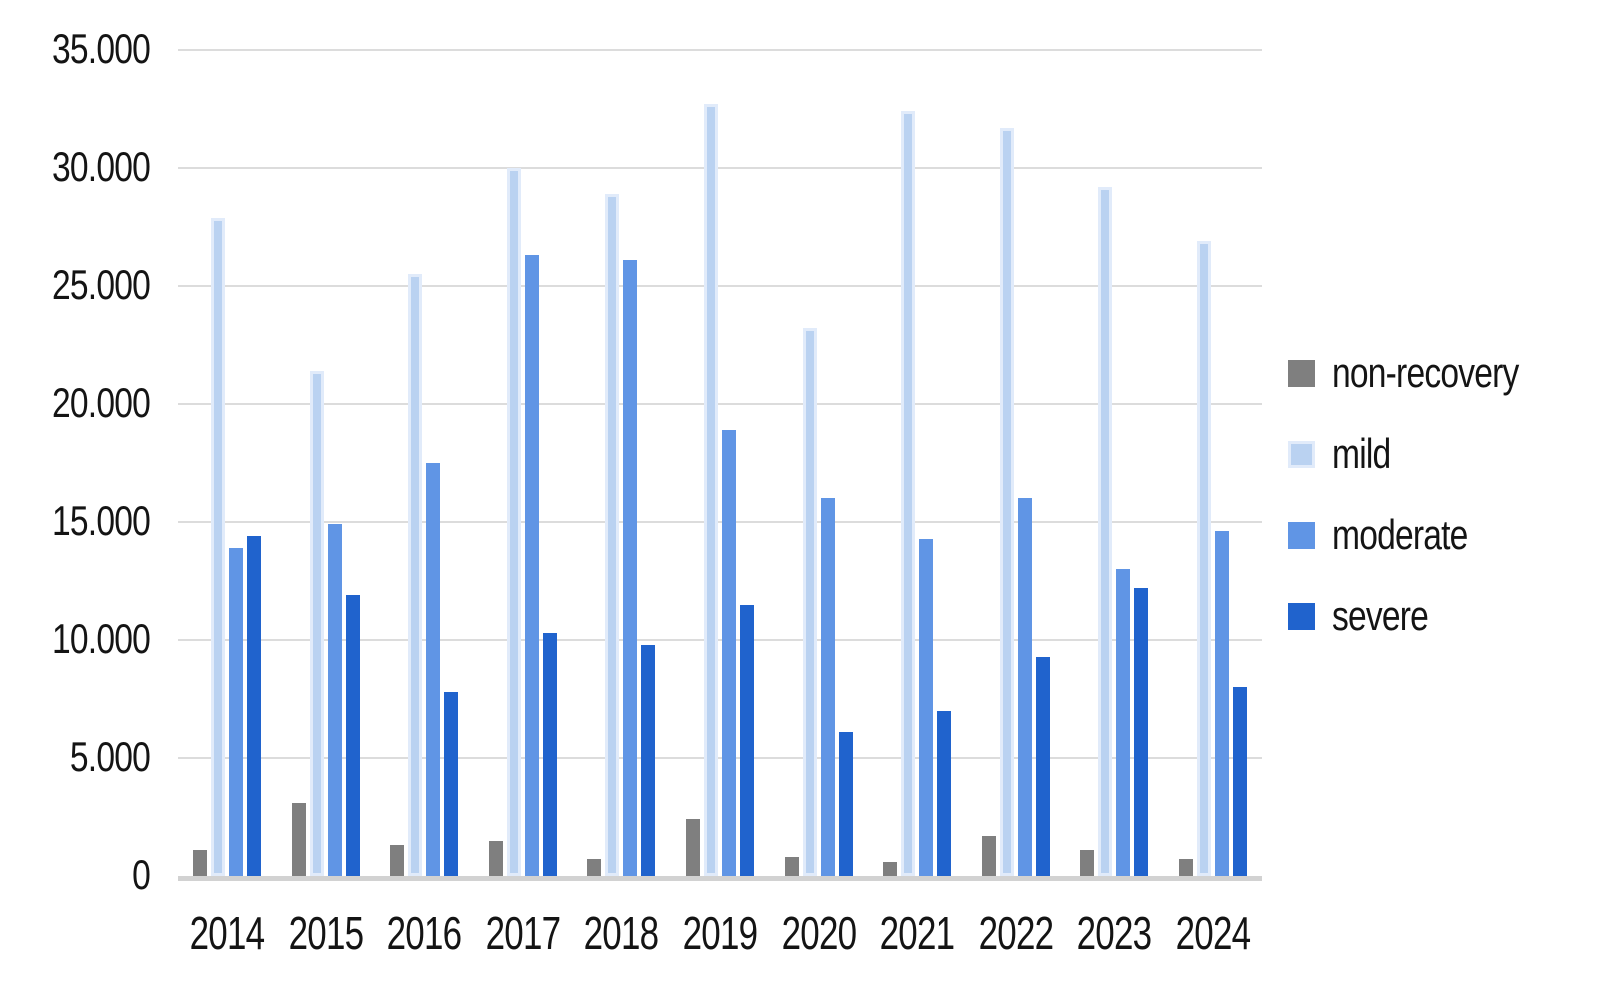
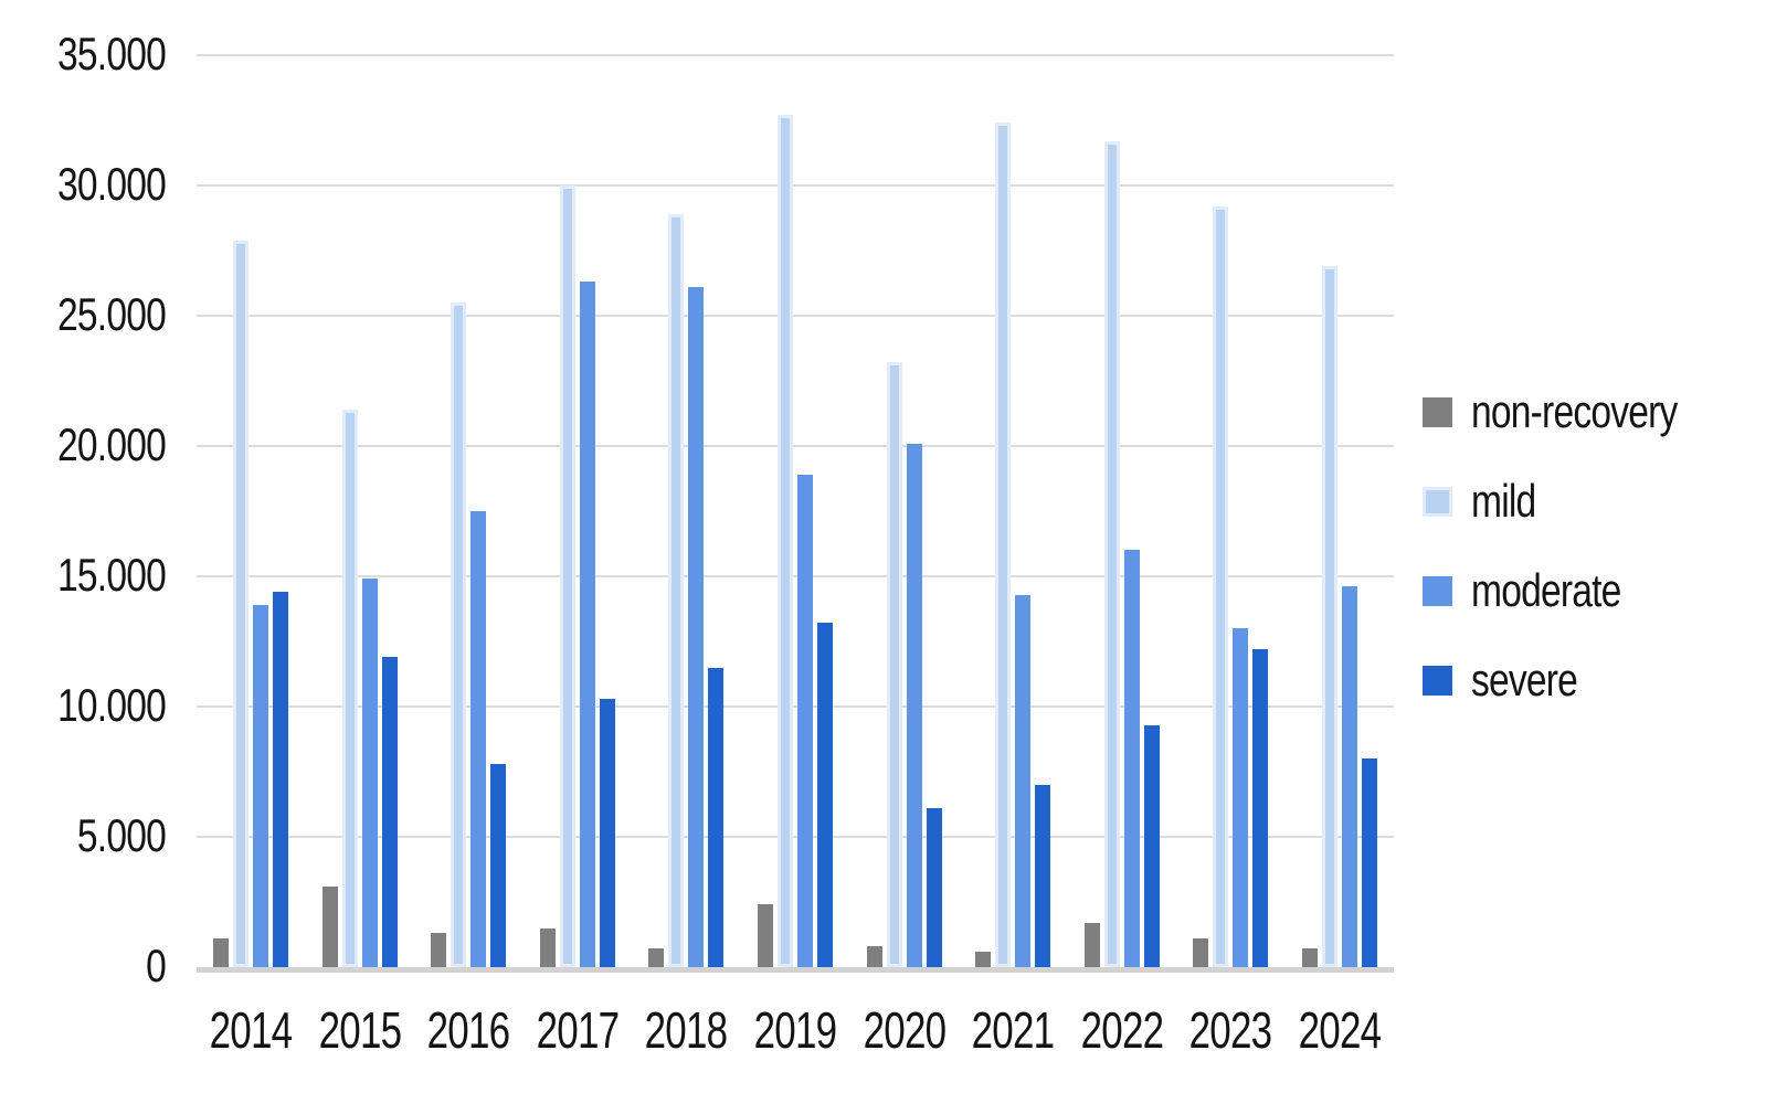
severe/2018: 9800 -> 11500
severe/2019: 11500 -> 13200
moderate/2020: 16000 -> 20100
